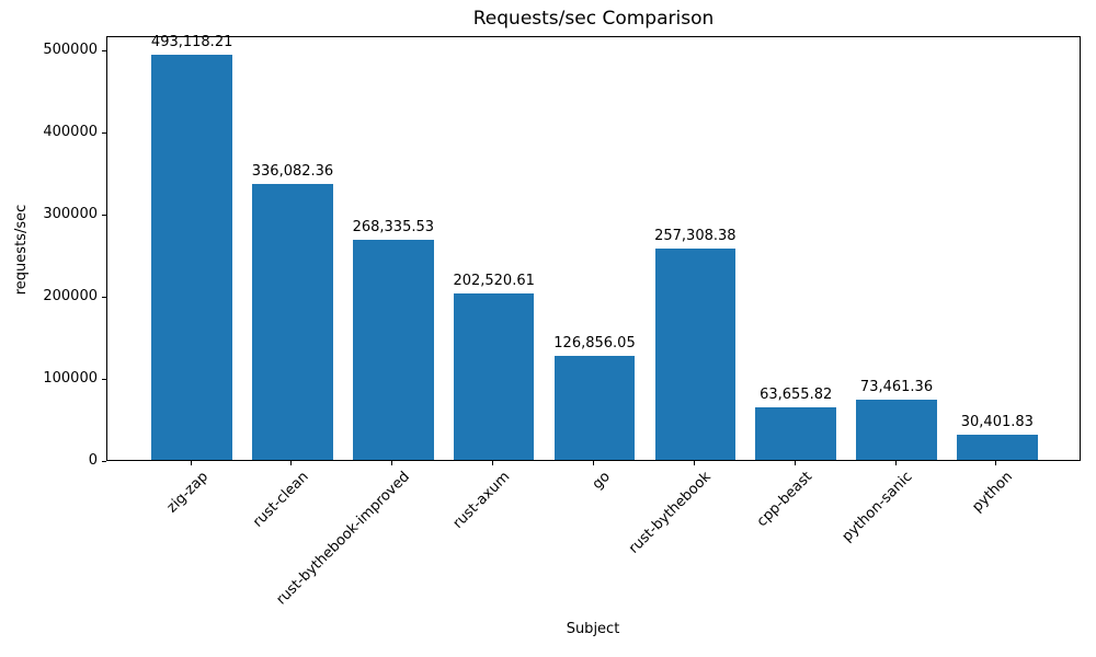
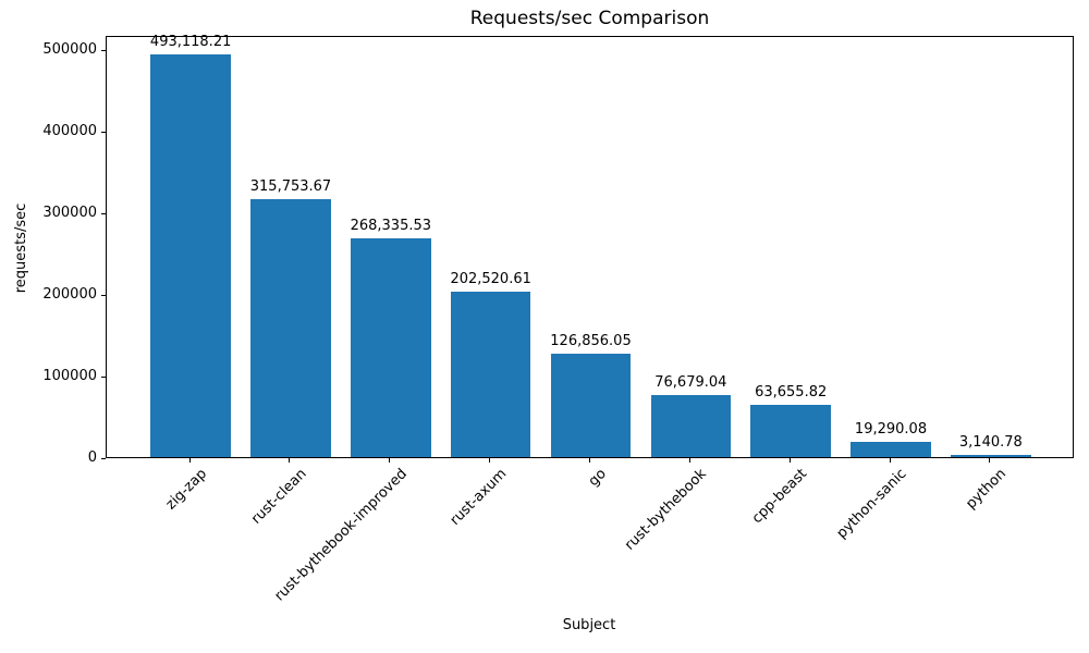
rust-clean: 336,082.36 -> 315,753.67
rust-bythebook: 257,308.38 -> 76,679.04
python-sanic: 73,461.36 -> 19,290.08
python: 30,401.83 -> 3,140.78
